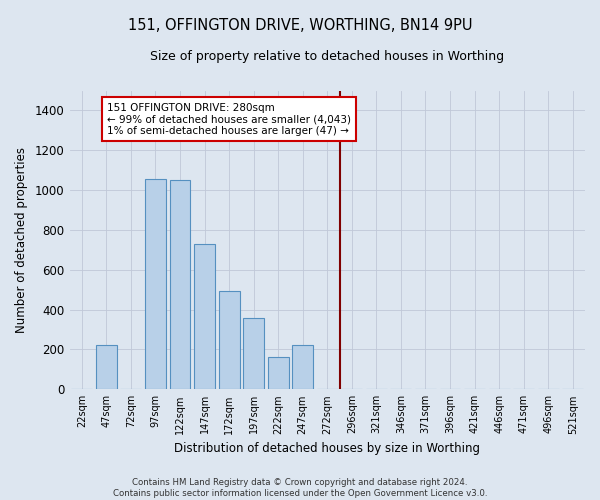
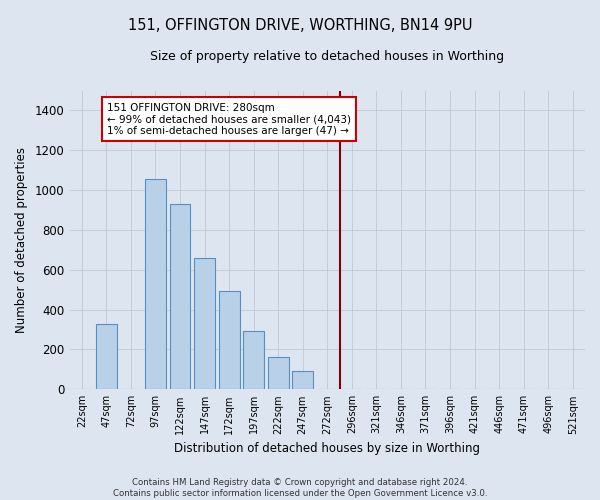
47sqm: 220 -> 330
122sqm: 1050 -> 930
147sqm: 730 -> 660
197sqm: 360 -> 300
247sqm: 220 -> 90
